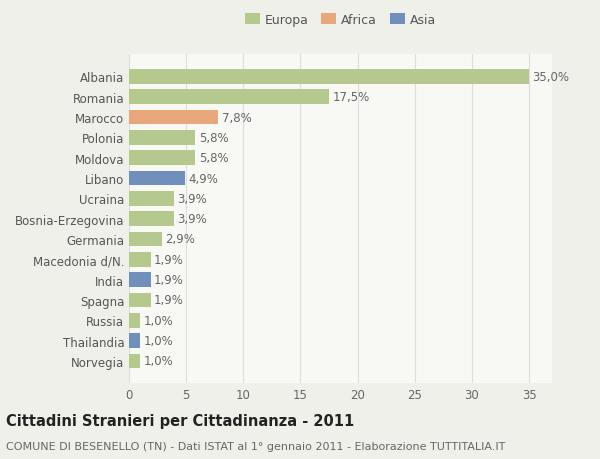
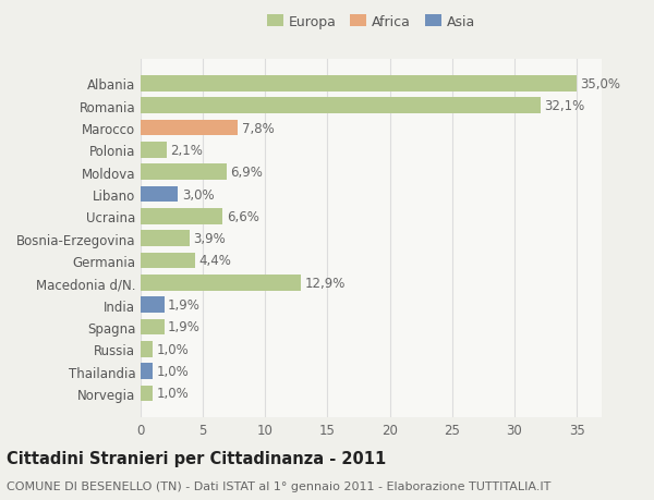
Romania: 17,5% -> 32,1%
Polonia: 5,8% -> 2,1%
Moldova: 5,8% -> 6,9%
Libano: 4,9% -> 3,0%
Ucraina: 3,9% -> 6,6%
Germania: 2,9% -> 4,4%
Macedonia d/N.: 1,9% -> 12,9%
